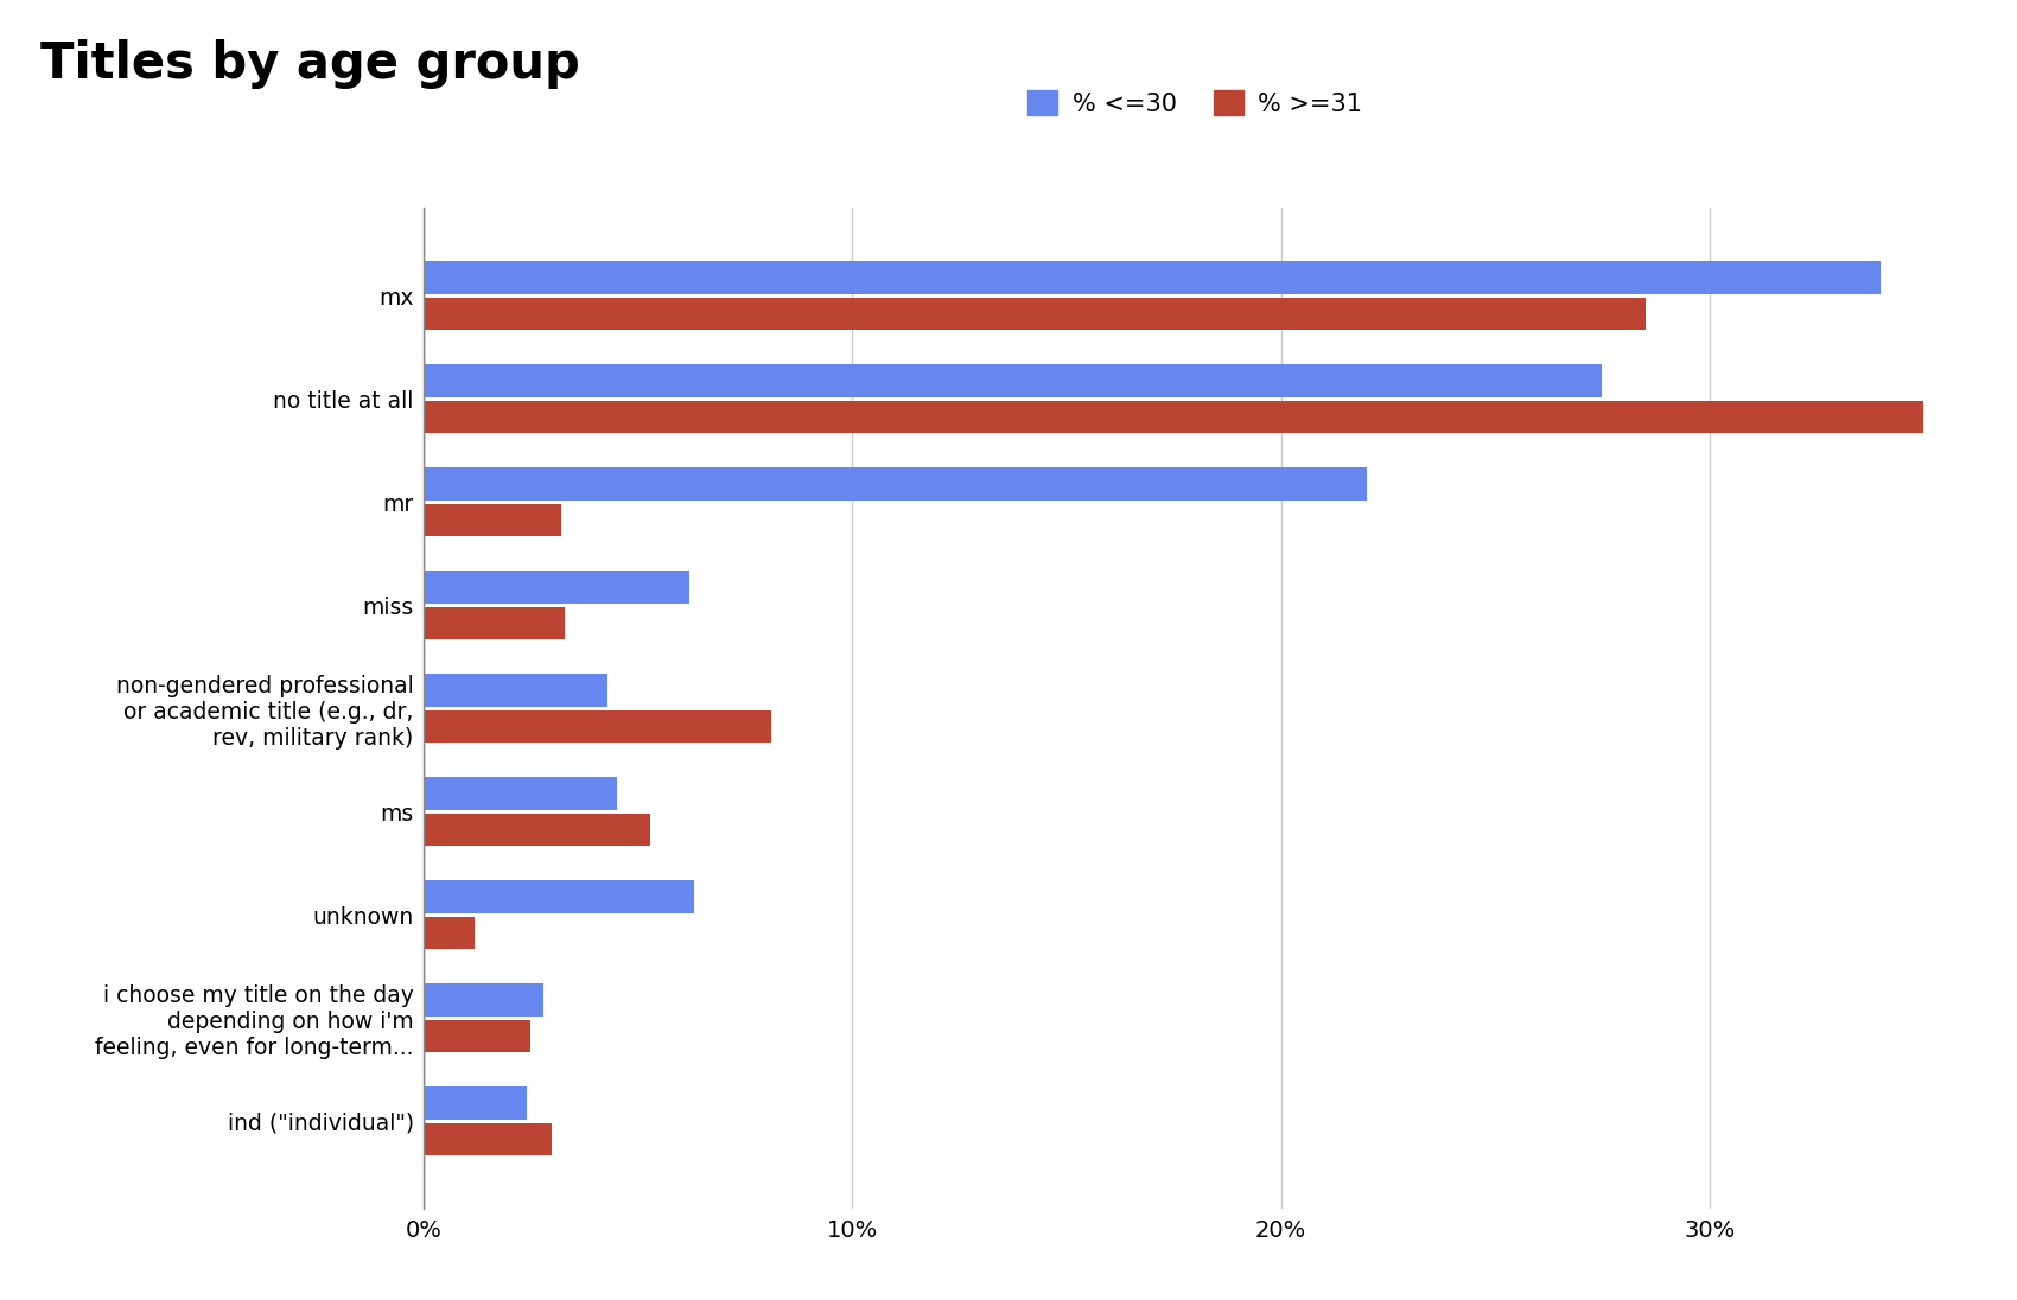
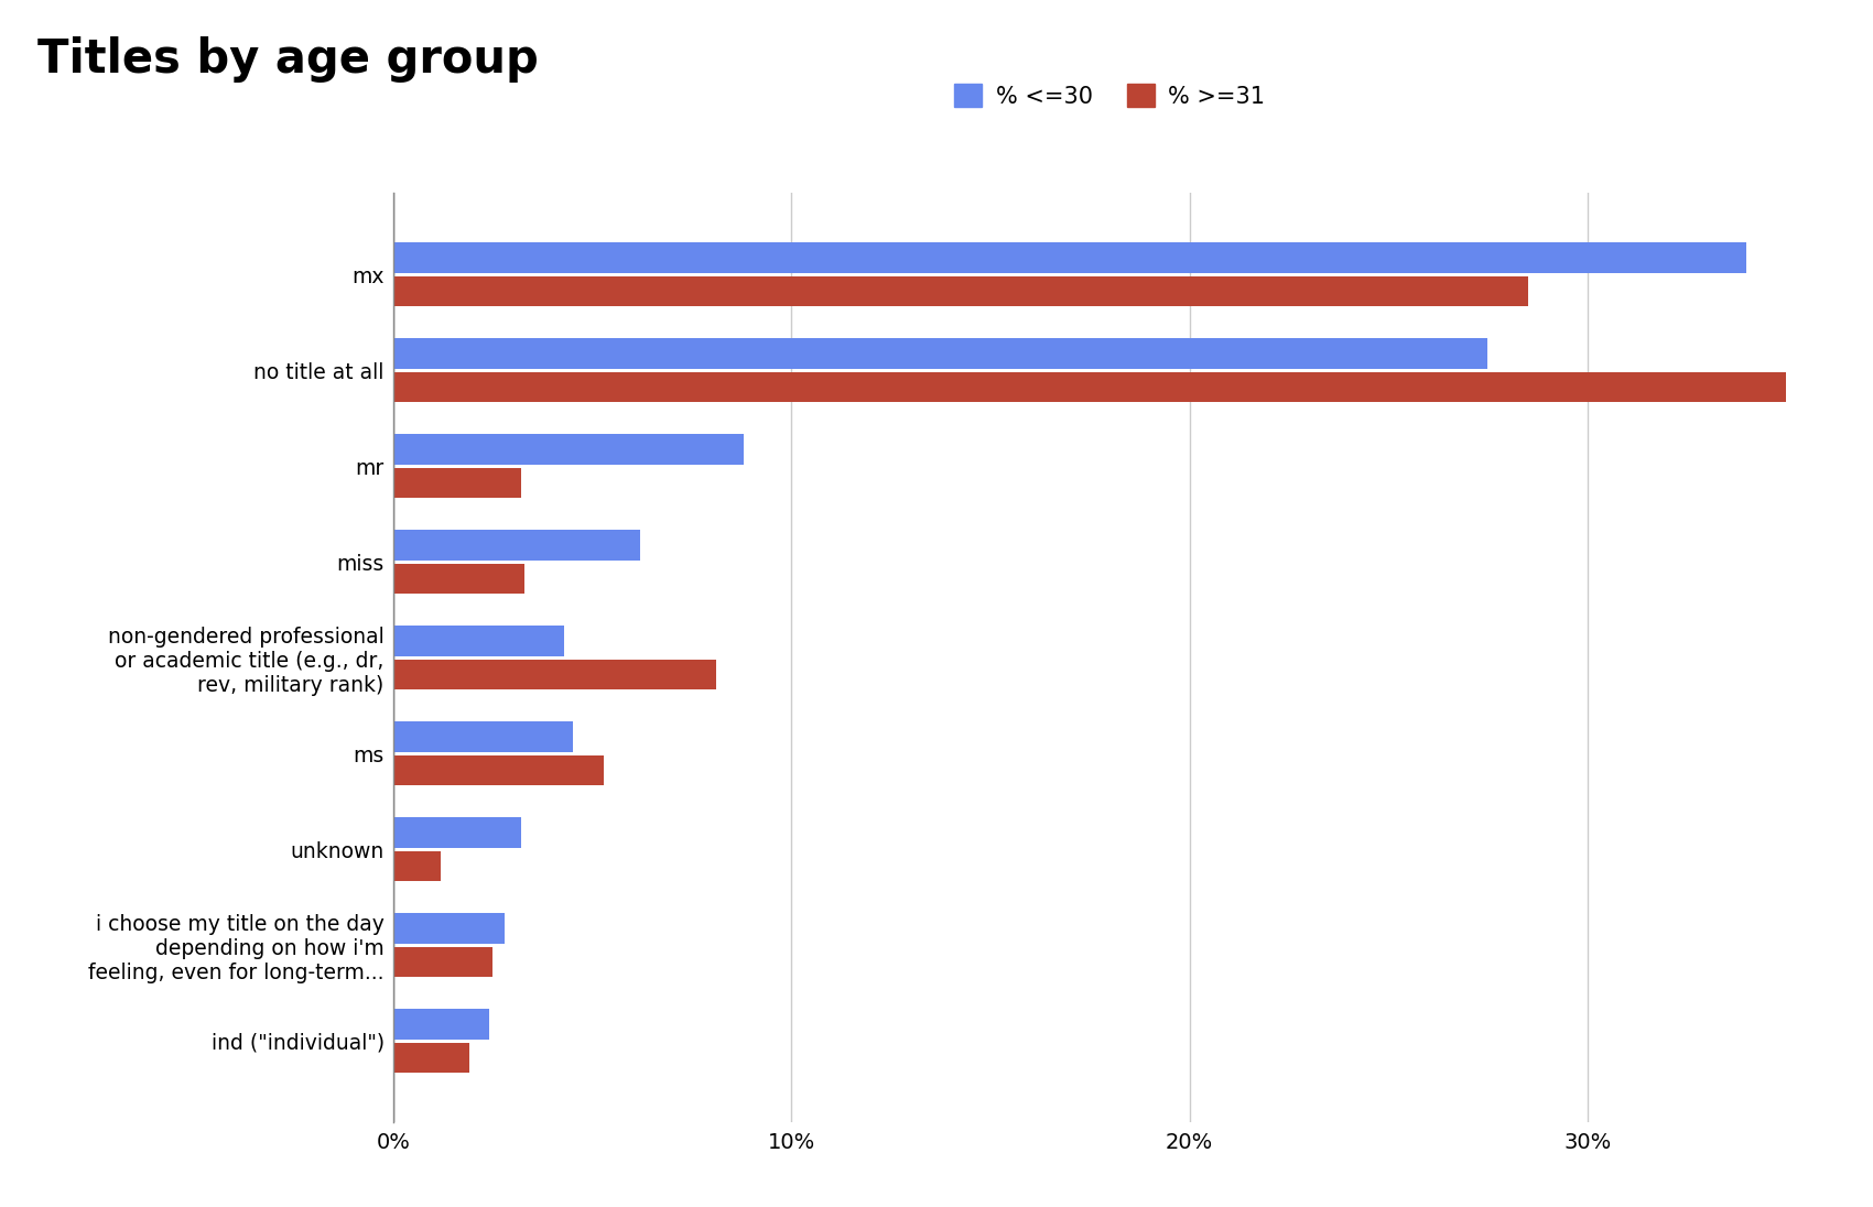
% <=30/mr: 22.0% -> 8.8%
% <=30/unknown: 6.3% -> 3.2%
% >=31/ind ("individual"): 3.0% -> 1.9%
